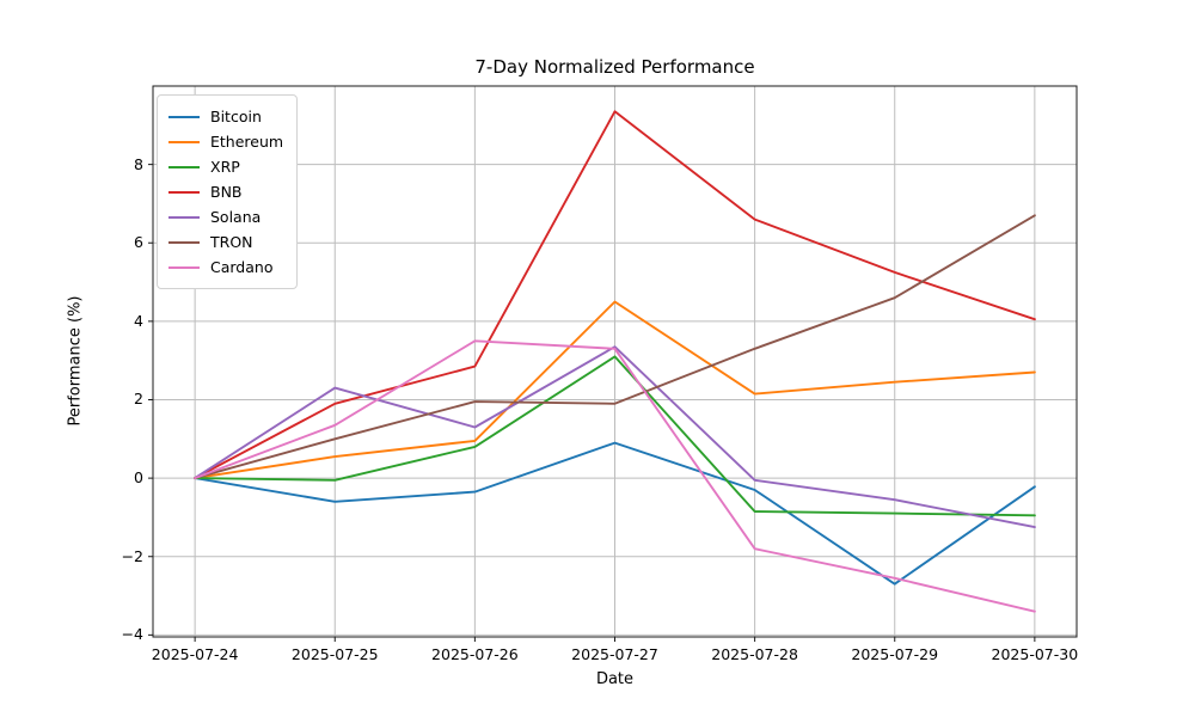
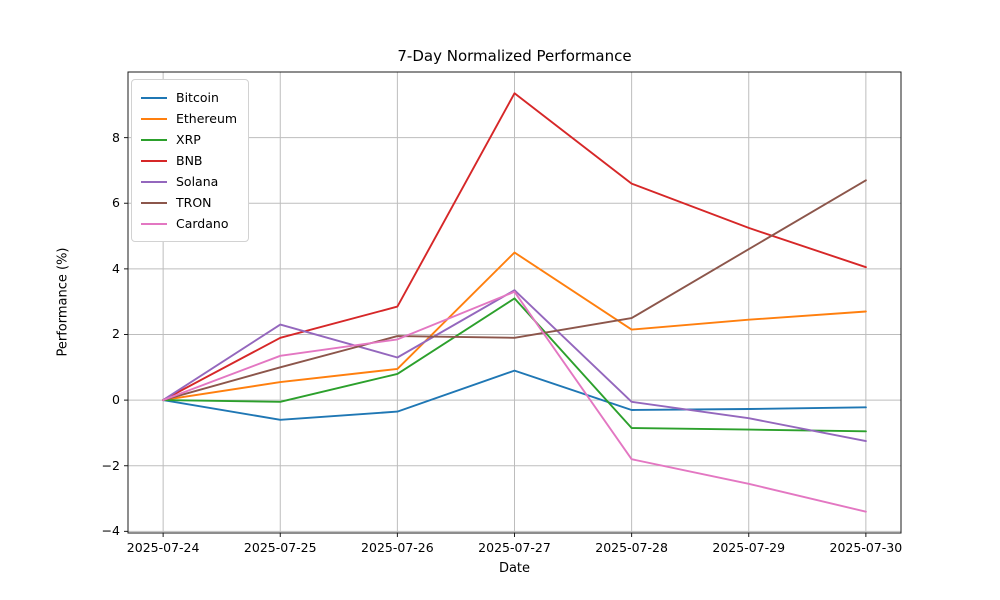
Cardano/2025-07-26: 3.5 -> 1.9
TRON/2025-07-28: 3.3 -> 2.5
Bitcoin/2025-07-29: -2.7 -> -0.3
